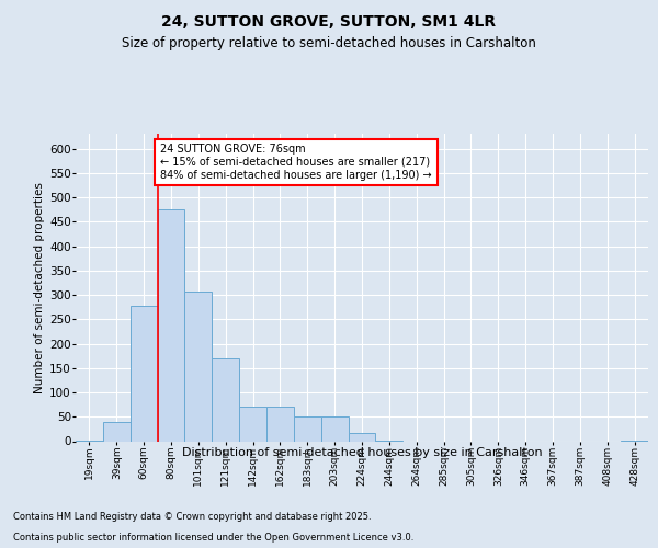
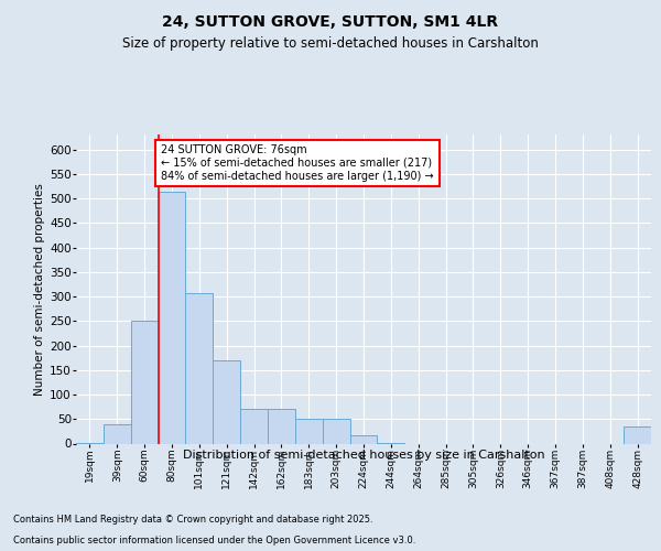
60sqm: 278 -> 250
80sqm: 475 -> 515
428sqm: 2 -> 35
